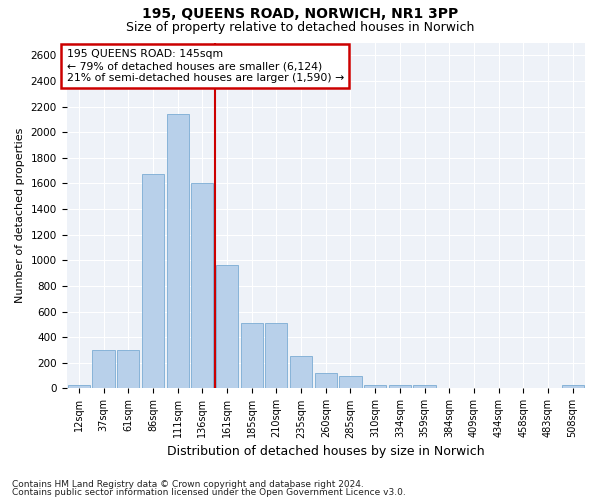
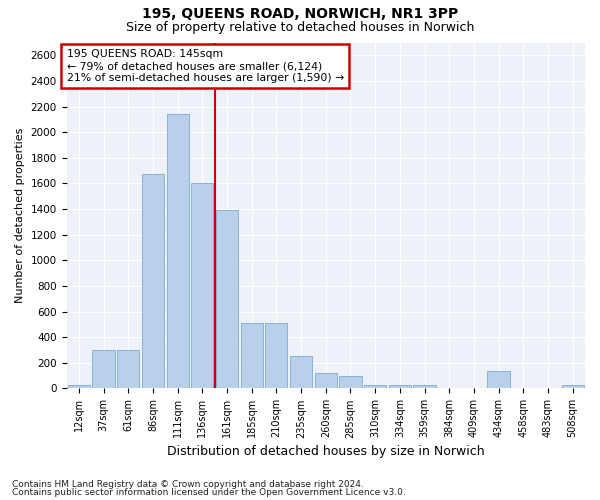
161sqm: 960 -> 1390
434sqm: 0 -> 140
